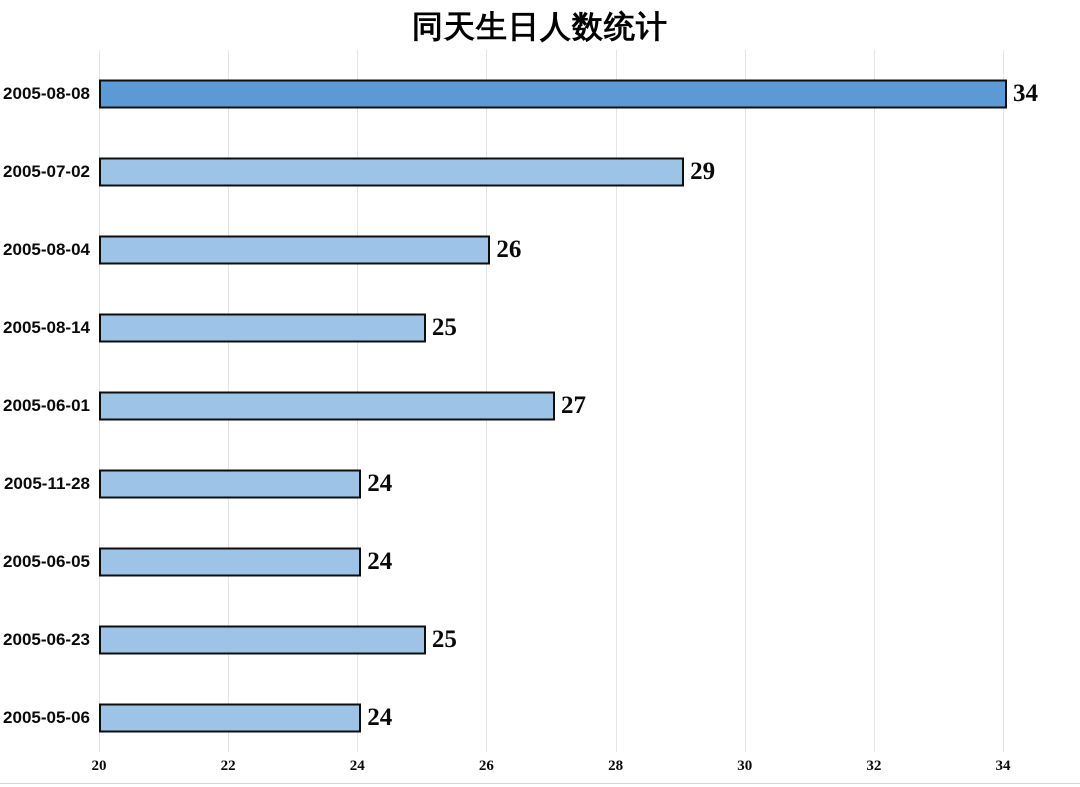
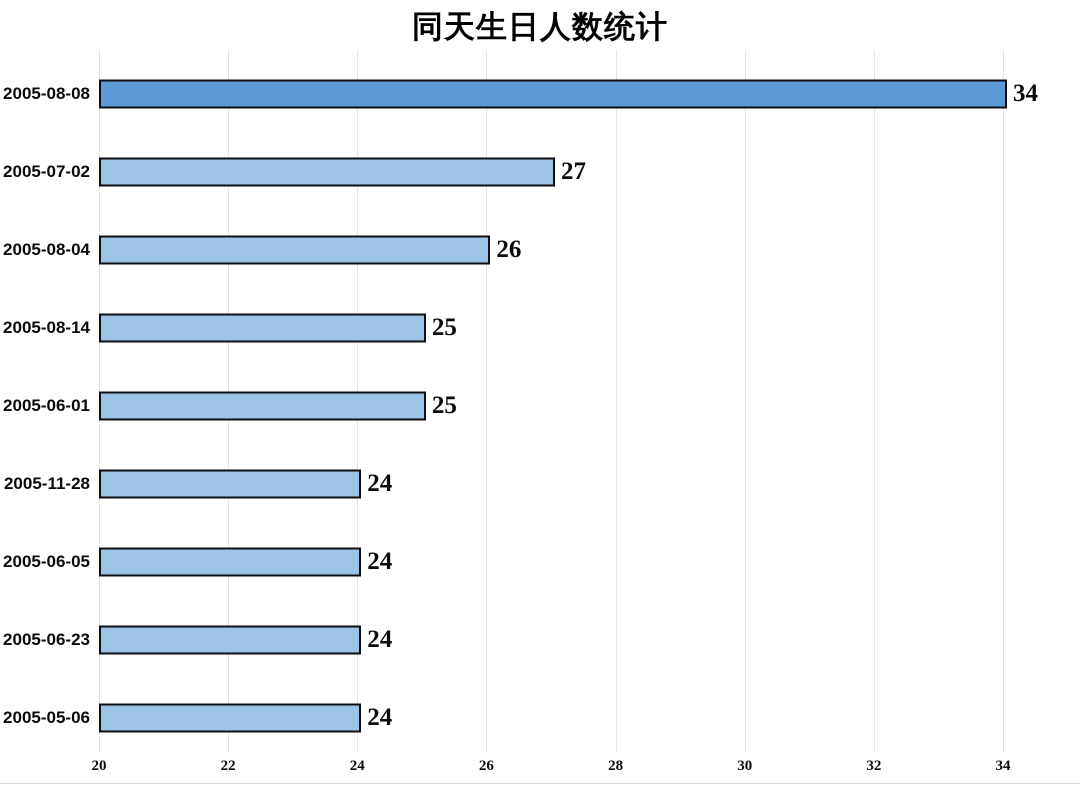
2005-07-02: 29 -> 27
2005-06-01: 27 -> 25
2005-06-23: 25 -> 24
